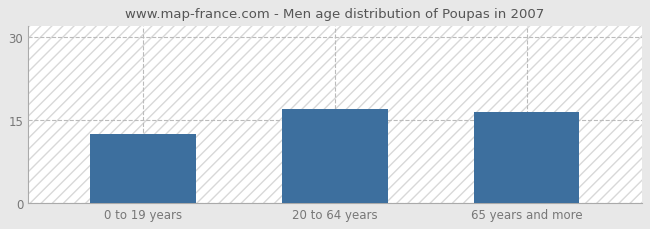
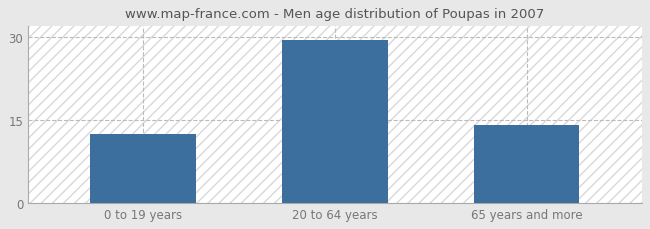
20 to 64 years: 17.0 -> 29.5
65 years and more: 16.4 -> 14.0
